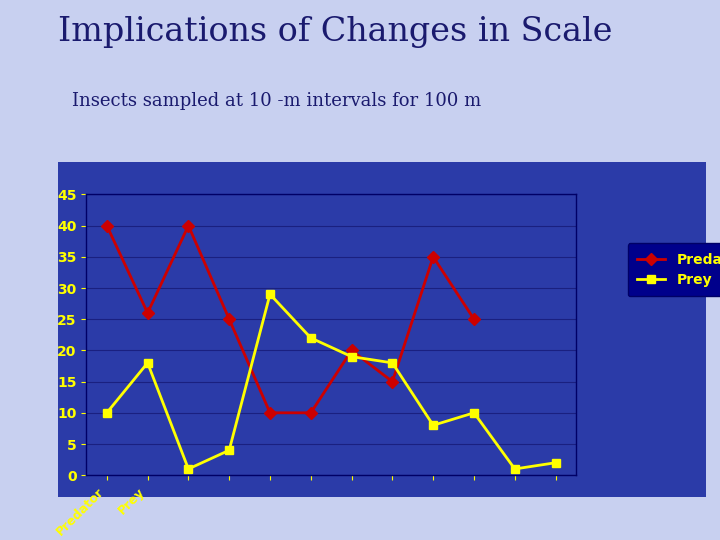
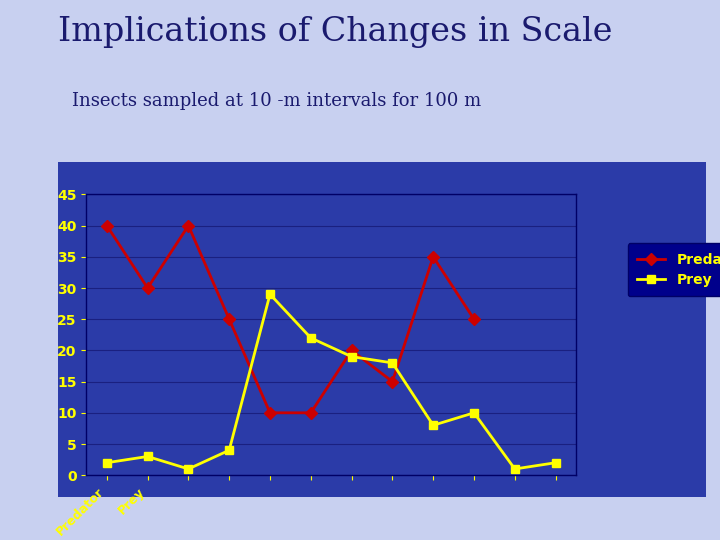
Prey/Predator: 10 -> 2
Predator/Prey: 26 -> 30
Prey/Prey: 18 -> 3
